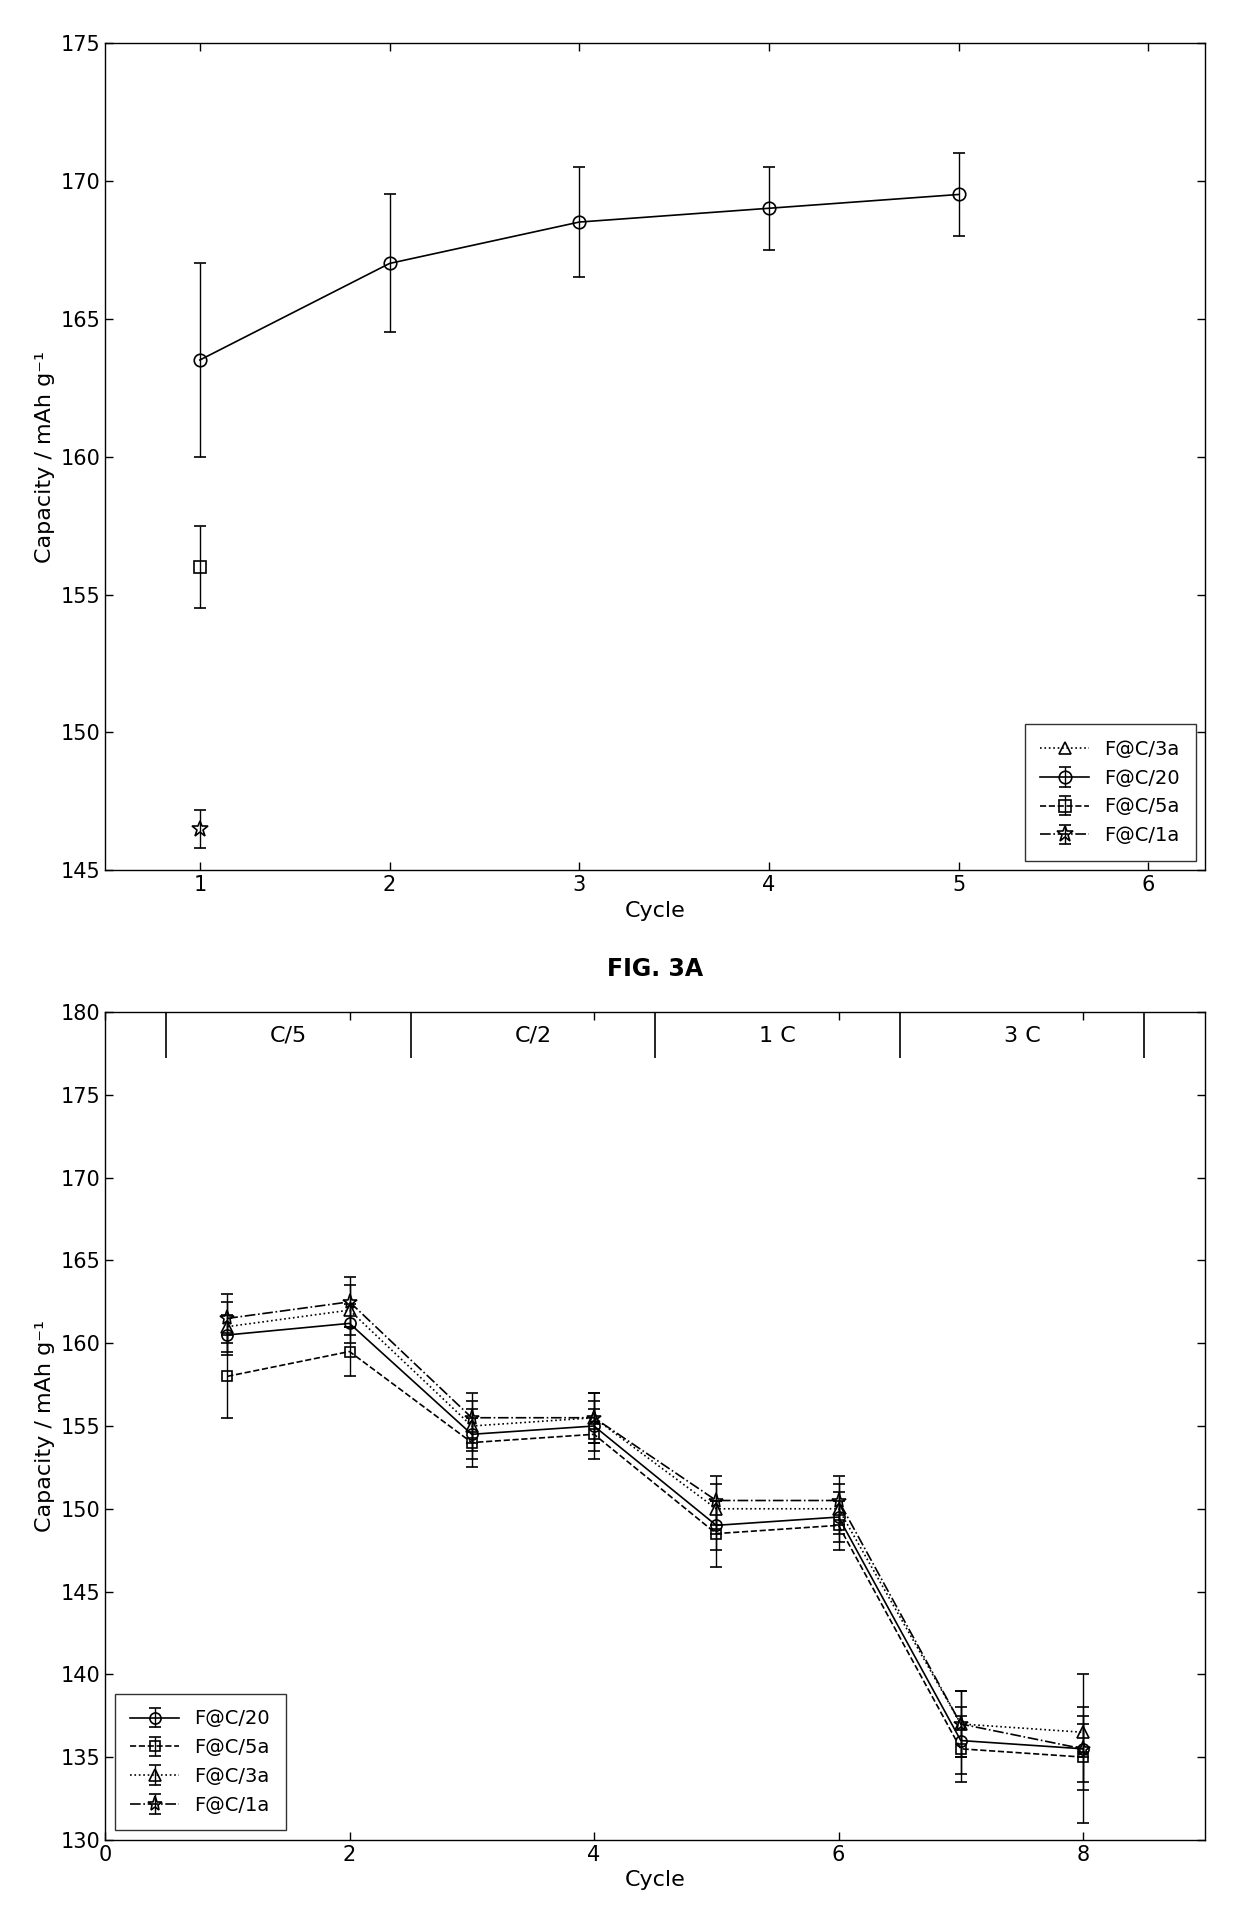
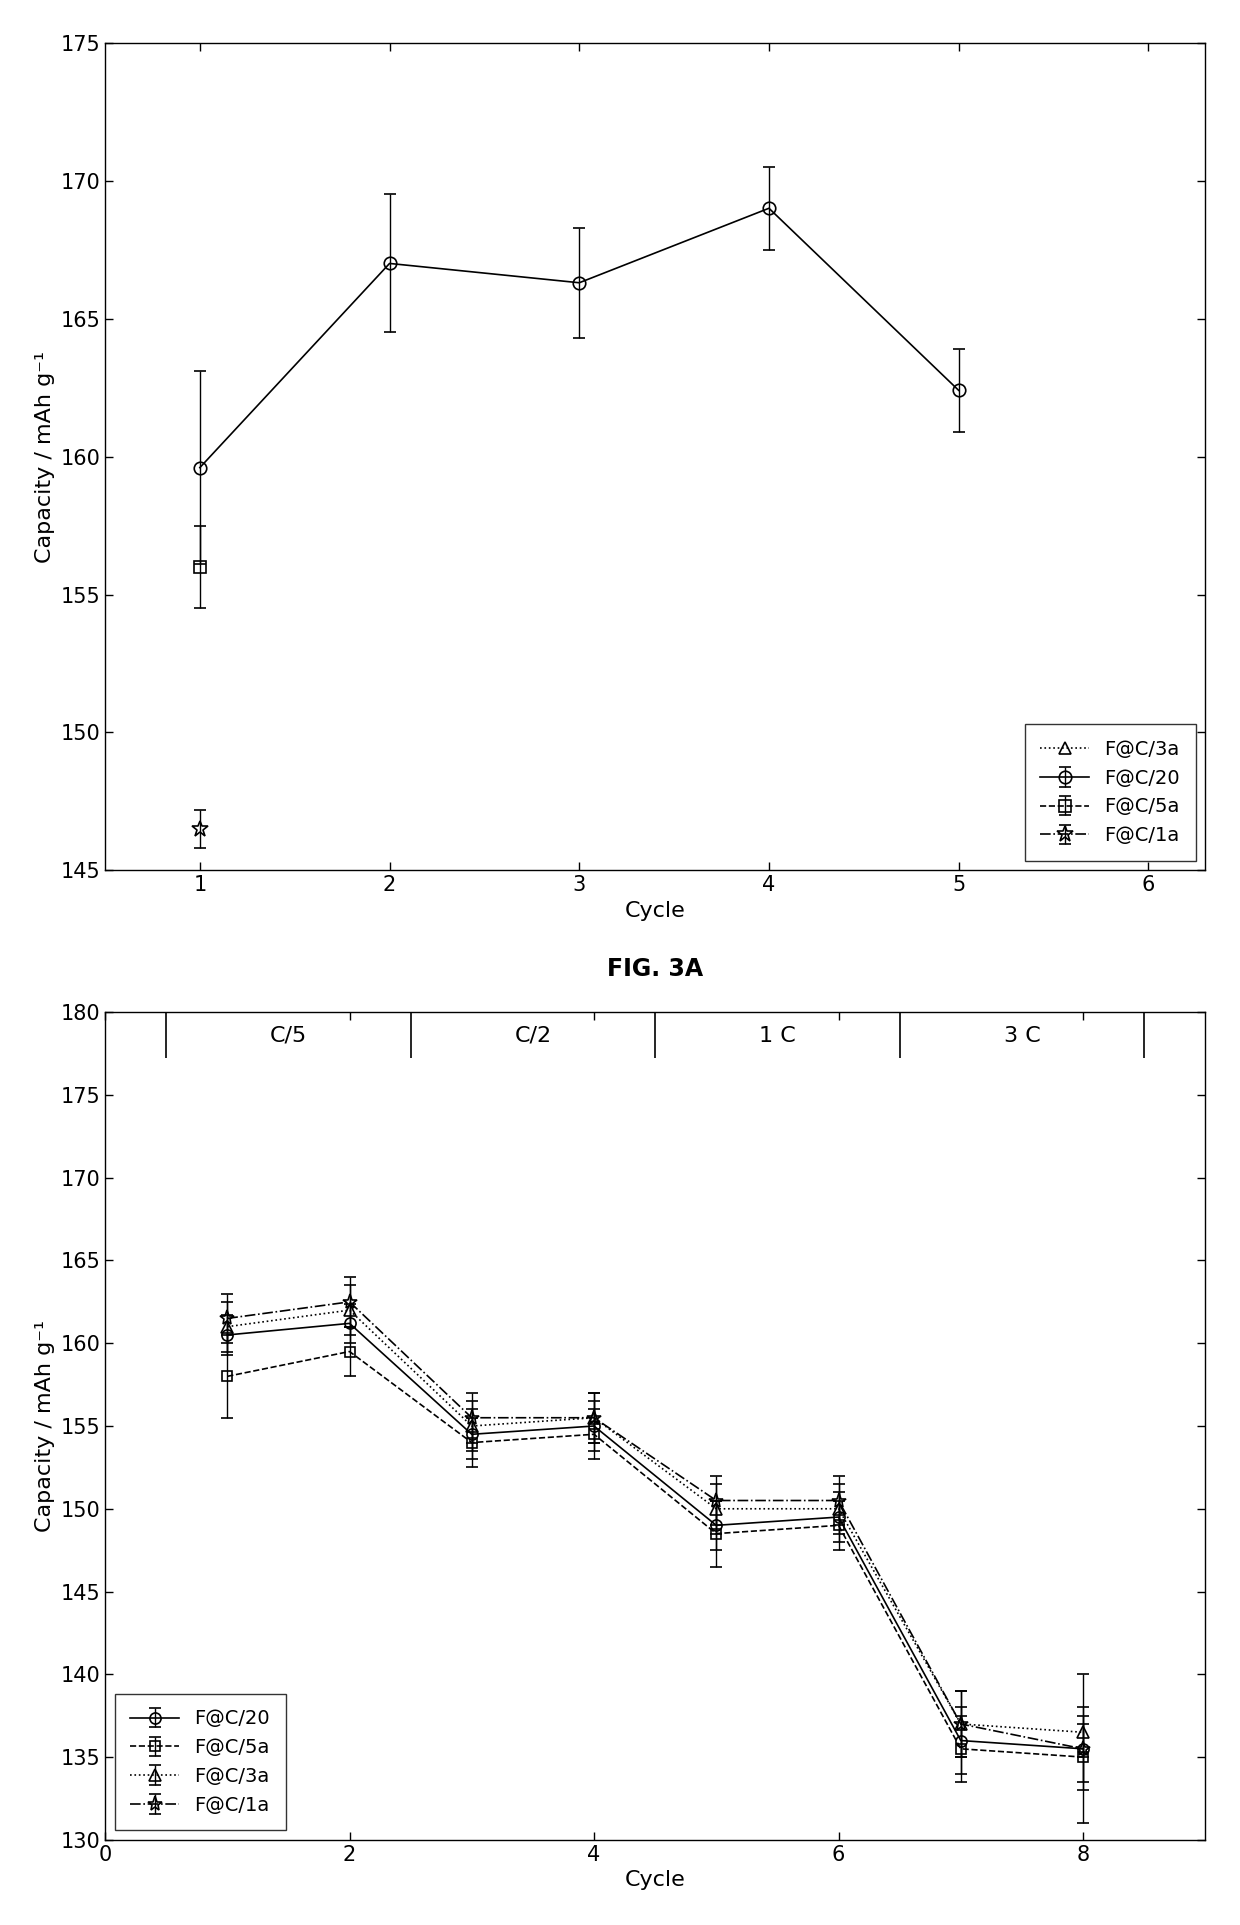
1: 163.5 -> 159.6
3: 168.5 -> 166.3
5: 169.5 -> 162.4
